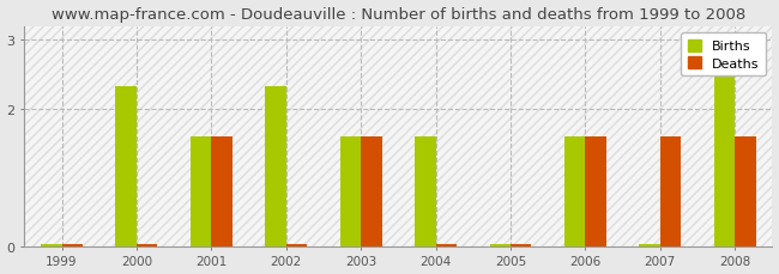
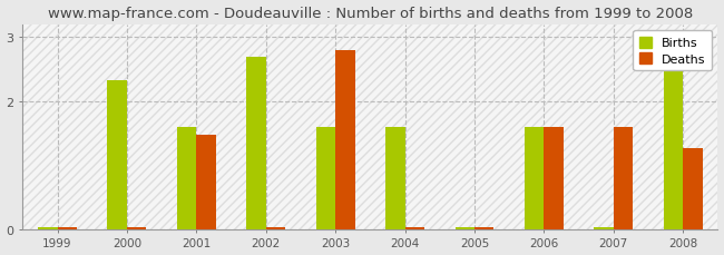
Deaths/2001: 1.60 -> 1.48
Births/2002: 2.33 -> 2.68
Deaths/2003: 1.60 -> 2.80
Deaths/2008: 1.60 -> 1.26
